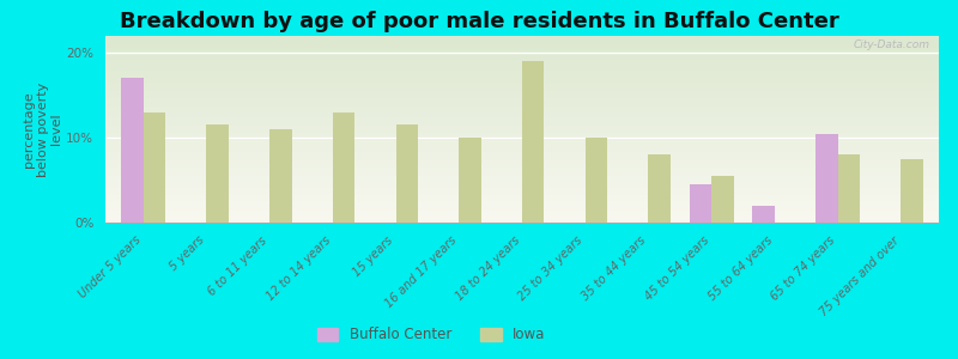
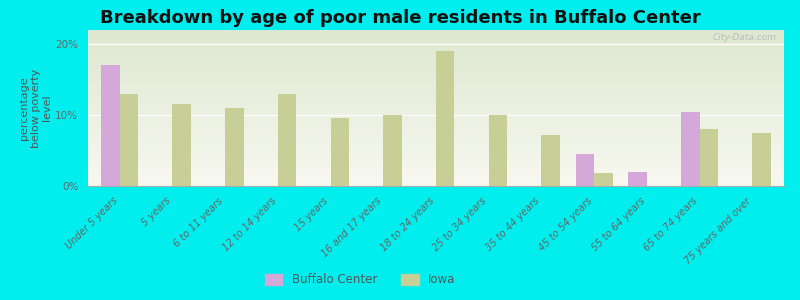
Iowa/15 years: 11.5% -> 9.6%
Iowa/35 to 44 years: 8.0% -> 7.2%
Iowa/45 to 54 years: 5.5% -> 1.8%
